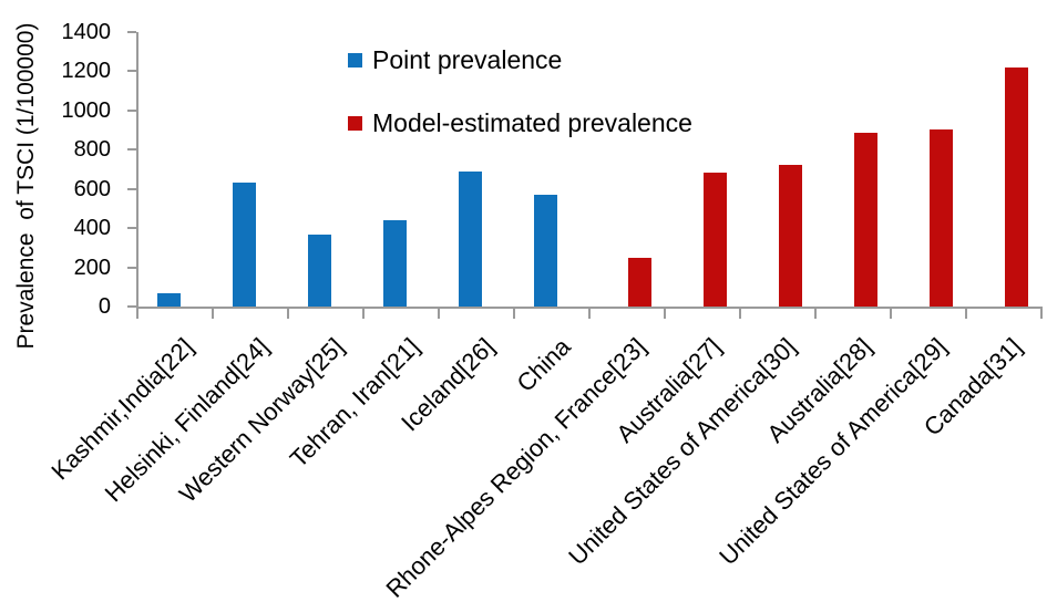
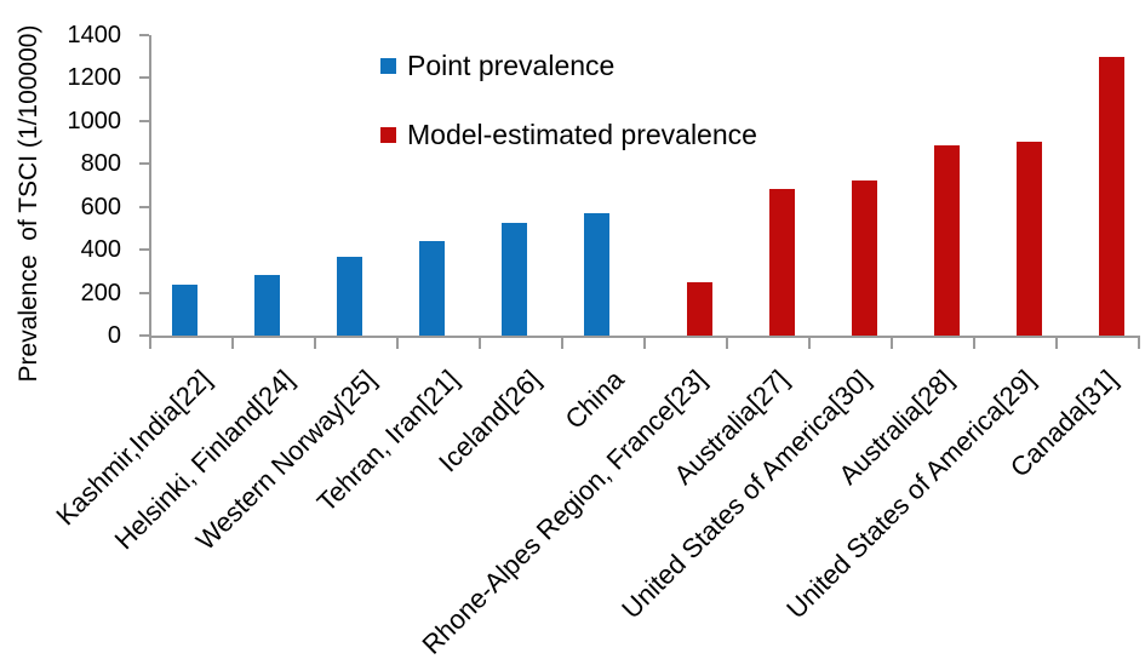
Point prevalence/Kashmir,India[22]: 70 -> 240
Point prevalence/Helsinki, Finland[24]: 630 -> 280
Point prevalence/Iceland[26]: 690 -> 530
Model-estimated prevalence/Canada[31]: 1220 -> 1300
